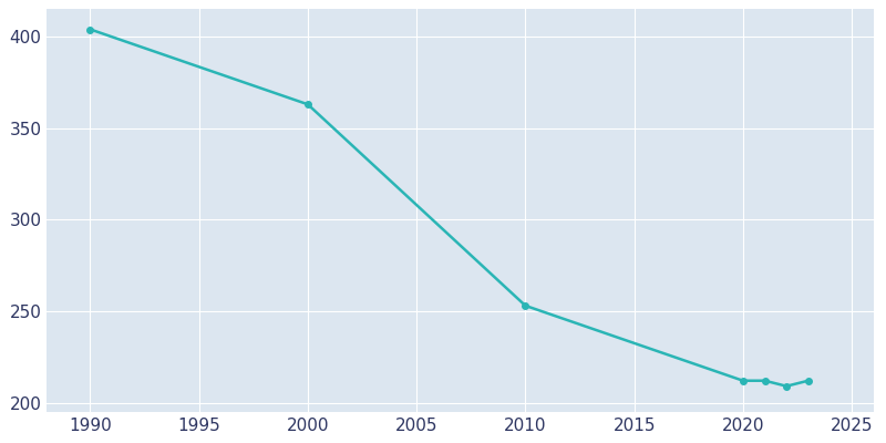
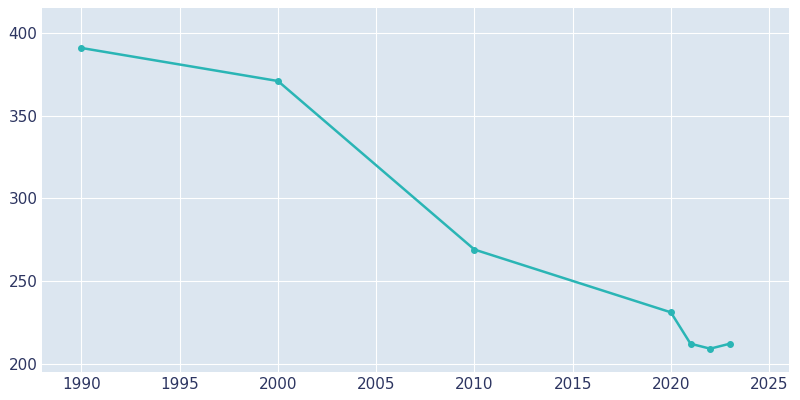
1990: 404 -> 391
2000: 363 -> 371
2010: 253 -> 269
2020: 212 -> 231
